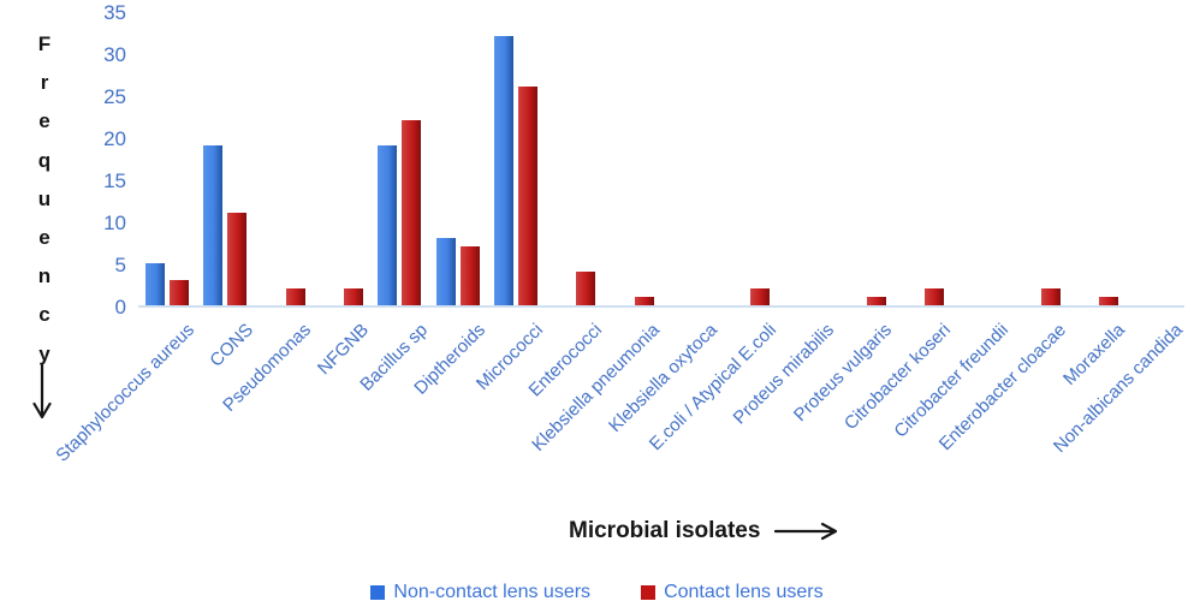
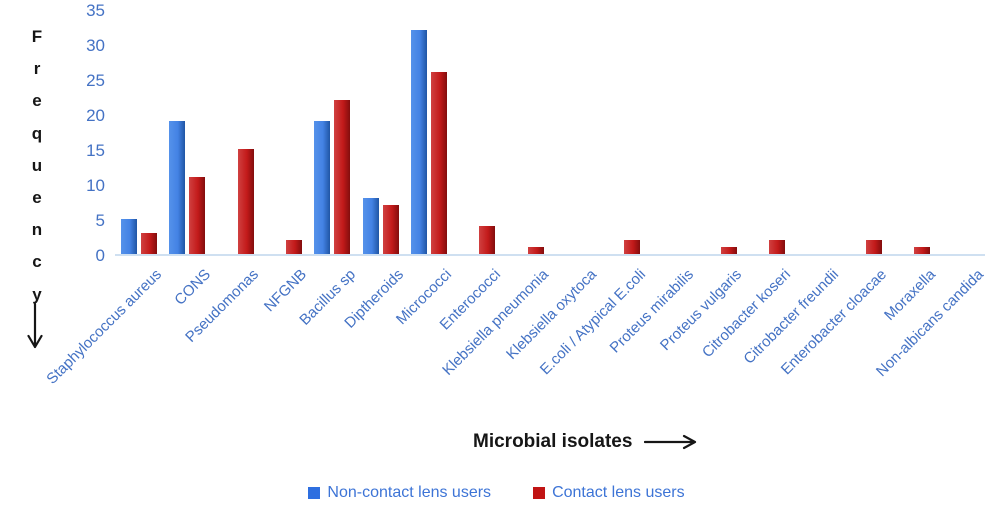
Contact lens users/Pseudomonas: 2 -> 15
